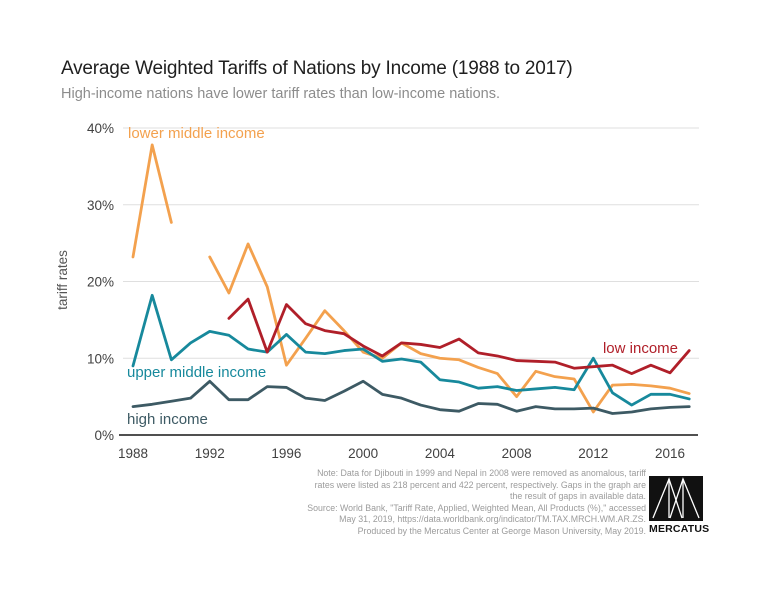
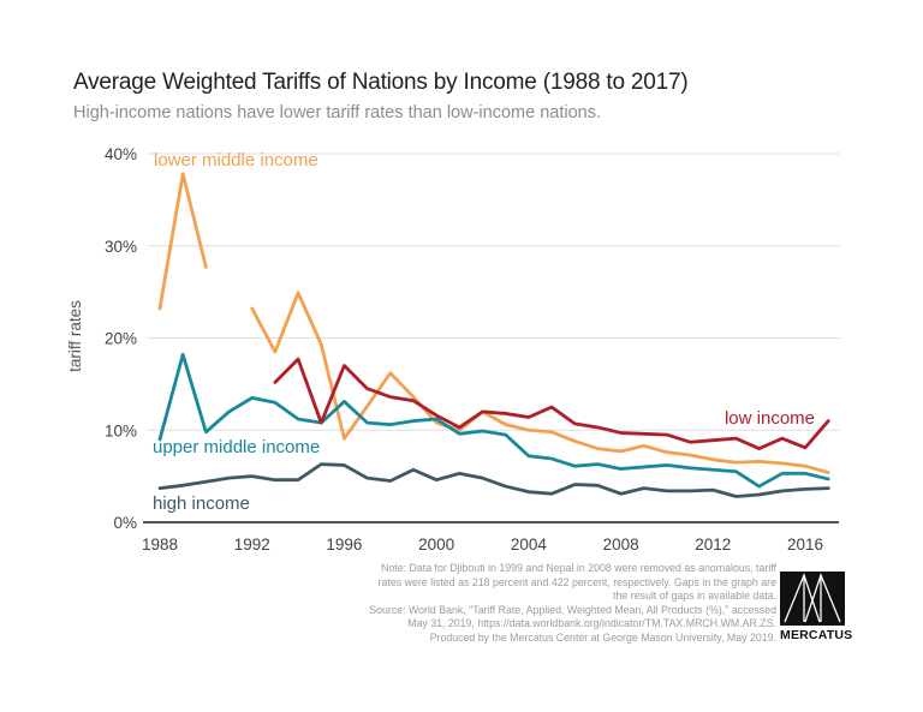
high income/1992: 7% -> 5%
high income/2000: 7% -> 5%
lower middle income/2008: 5% -> 8%
lower middle income/2012: 3% -> 7%
upper middle income/2012: 10% -> 6%
